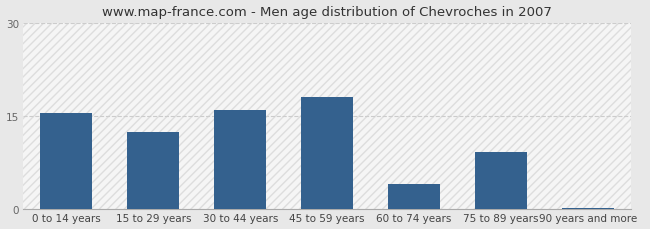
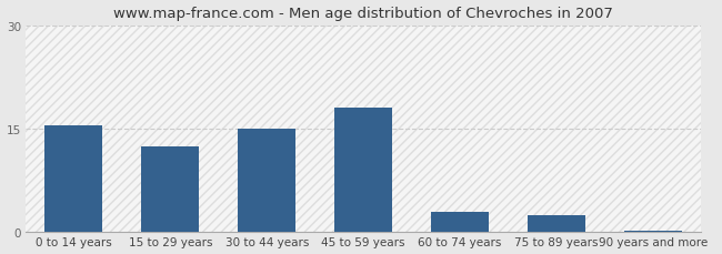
30 to 44 years: 16.0 -> 15.0
60 to 74 years: 4.0 -> 3.0
75 to 89 years: 9.2 -> 2.5
